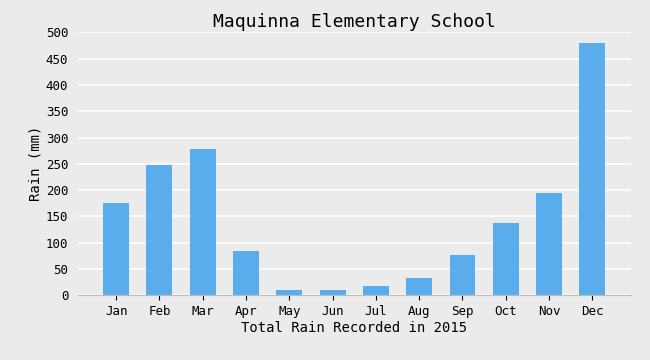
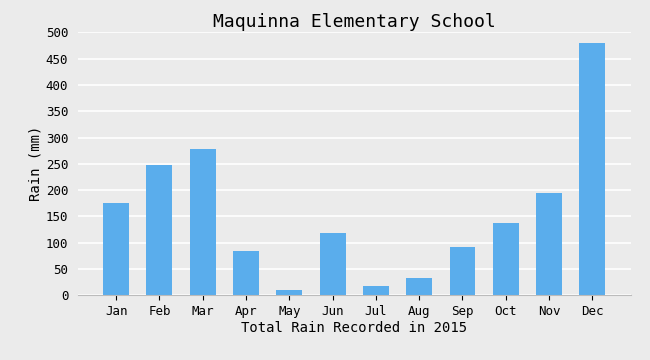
Jun: 10 -> 118
Sep: 77 -> 92
